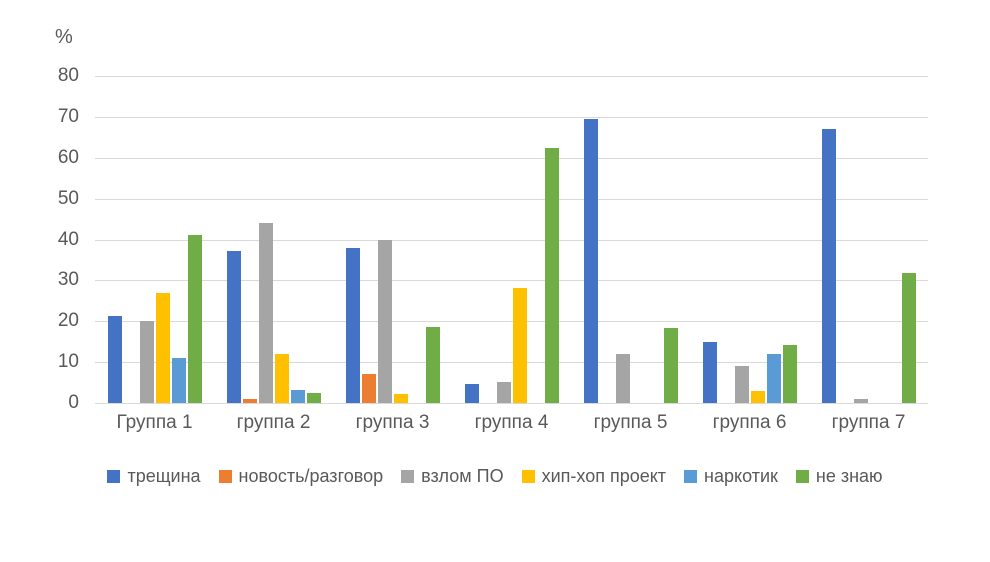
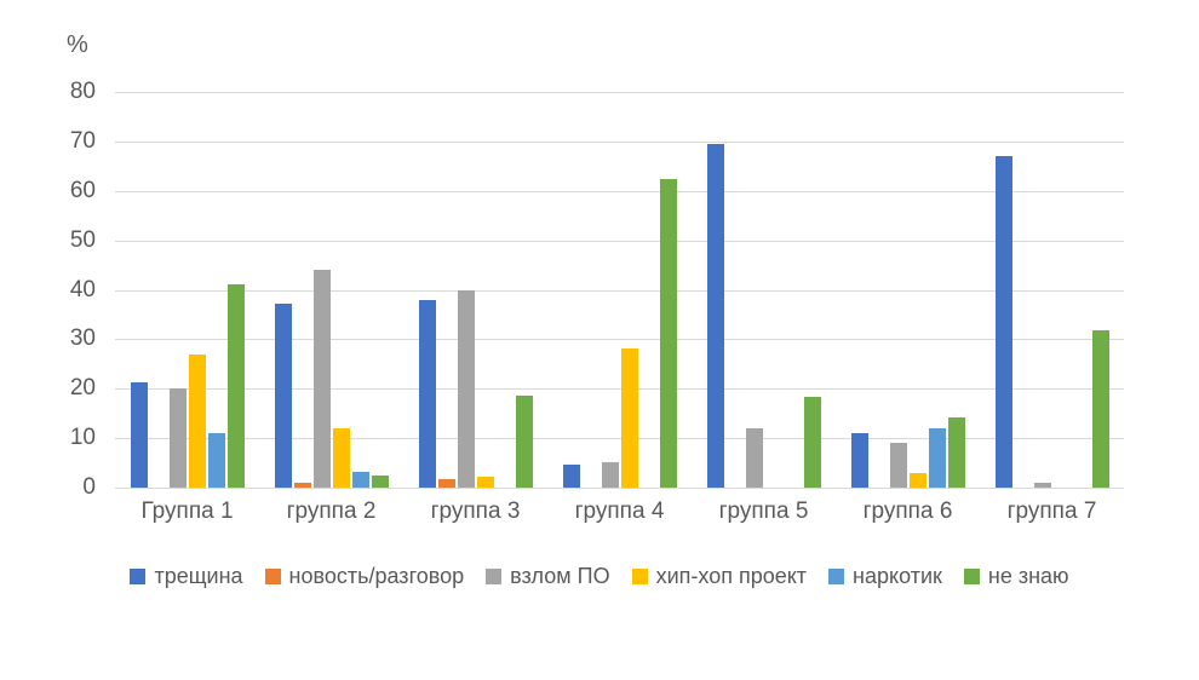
новость/разговор/группа 3: 7 -> 2
трещина/группа 6: 15 -> 11
